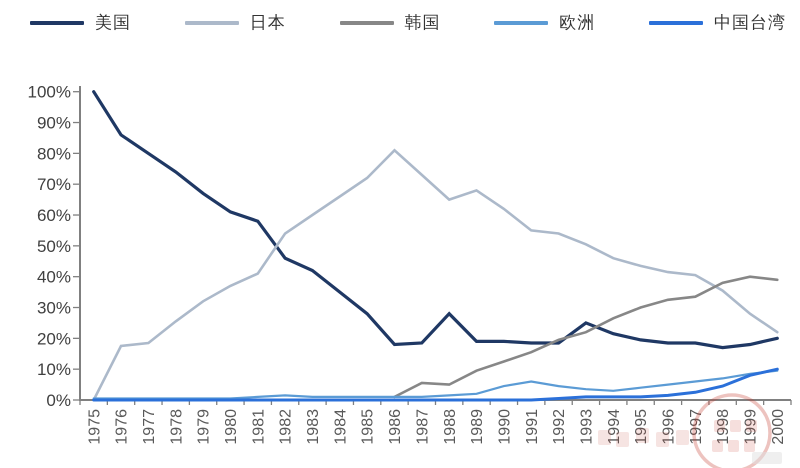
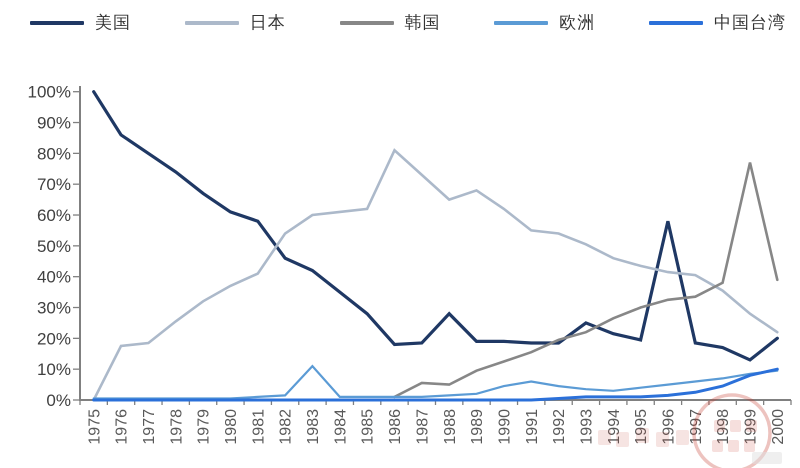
欧洲/1983: 1% -> 11%
日本/1984: 66% -> 61%
日本/1985: 72% -> 62%
美国/1996: 18% -> 58%
美国/1999: 18% -> 13%
韩国/1999: 40% -> 77%
